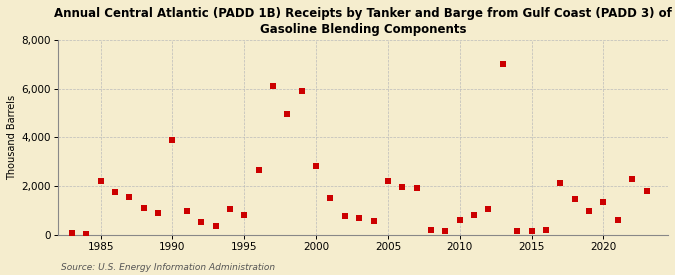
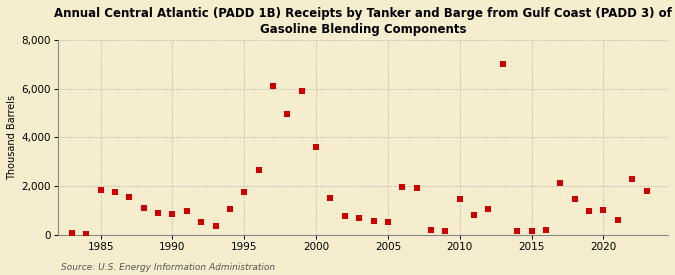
1985: 2,200 -> 1,850
1990: 3,900 -> 850
1995: 800 -> 1,750
2000: 2,800 -> 3,600
2005: 2,200 -> 500
2010: 600 -> 1,450
2020: 1,350 -> 1,000
